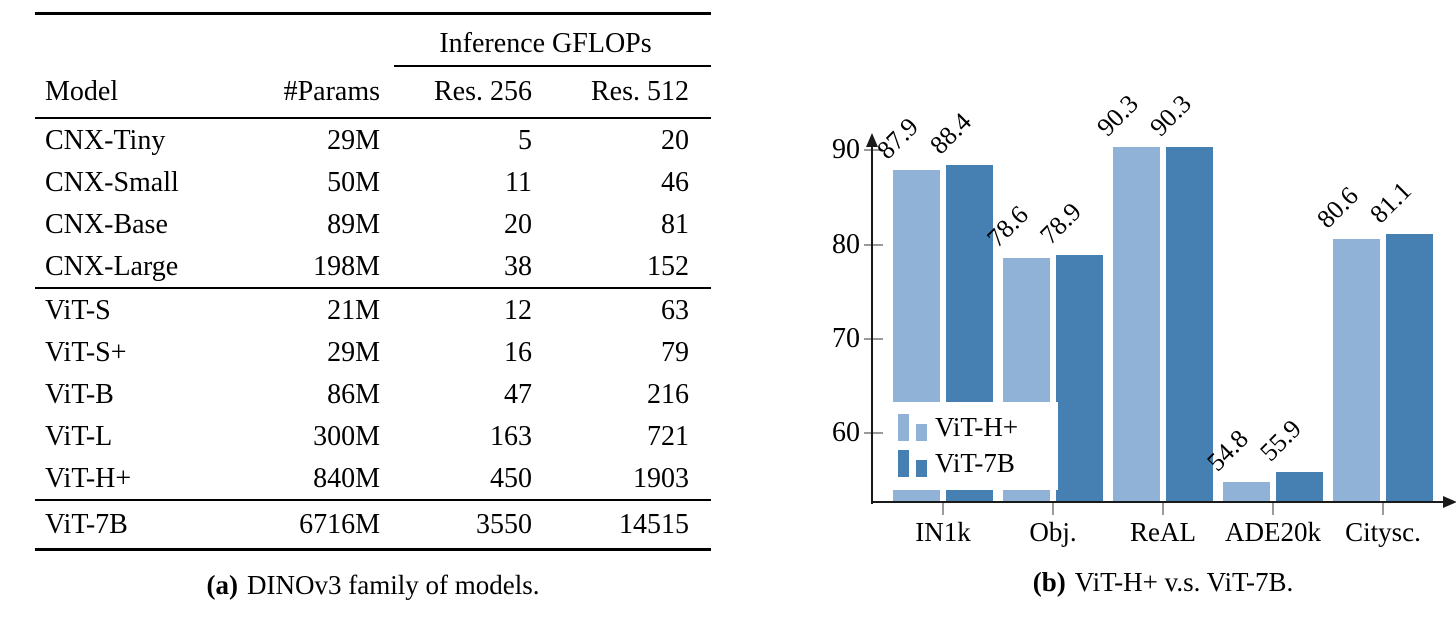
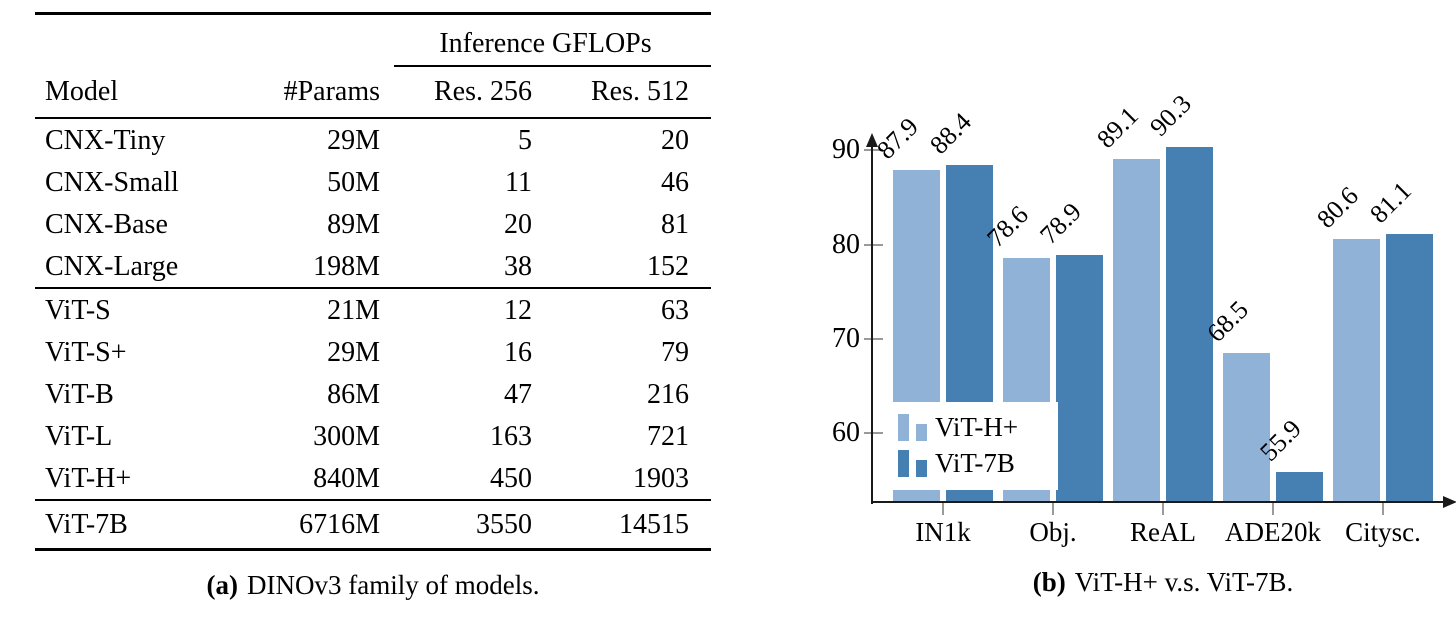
ViT-H+/ReAL: 90.3 -> 89.1
ViT-H+/ADE20k: 54.8 -> 68.5
